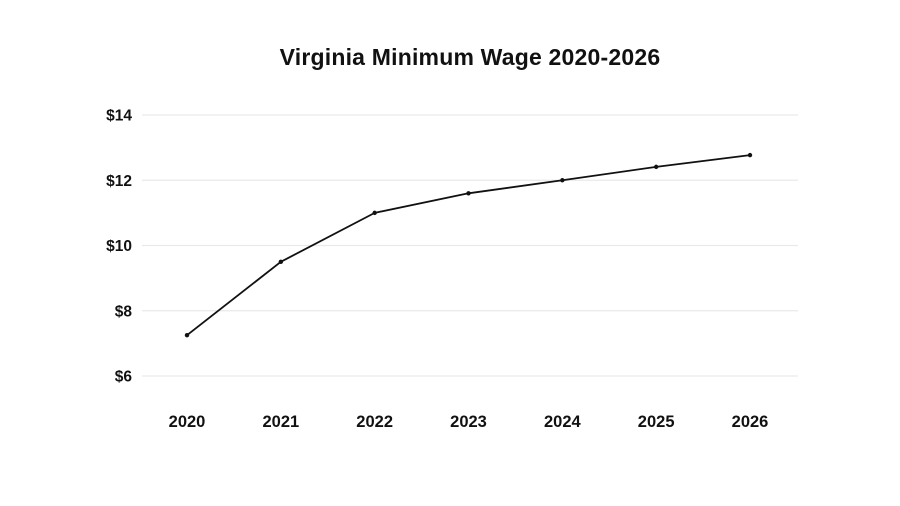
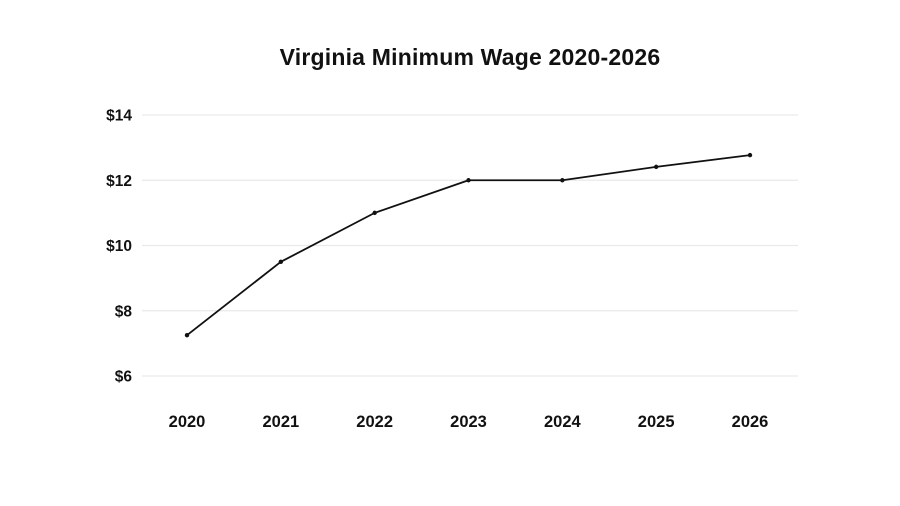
2023: $11.6 -> $12.0
